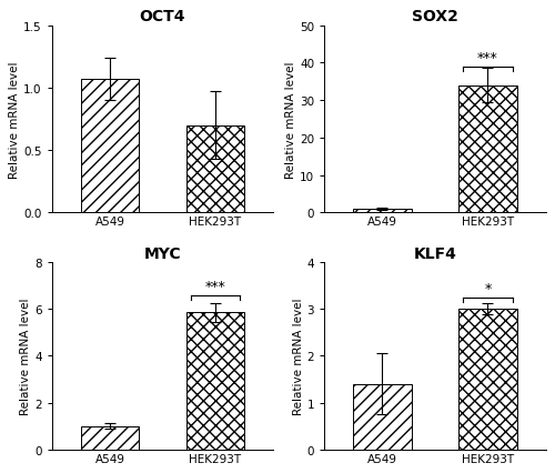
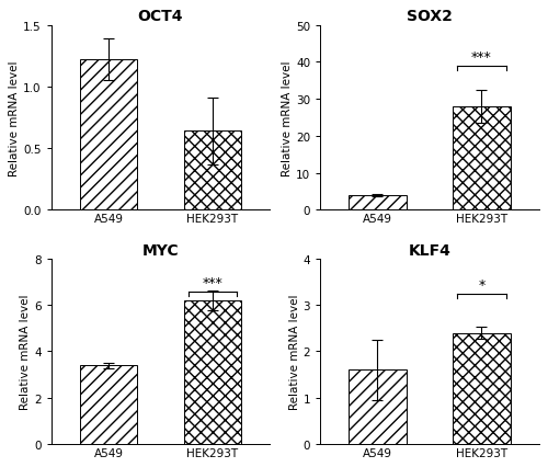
OCT4/A549: 1.07 -> 1.22
OCT4/HEK293T: 0.70 -> 0.64
SOX2/A549: 1 -> 4
SOX2/HEK293T: 34 -> 28
MYC/A549: 1.00 -> 3.40
MYC/HEK293T: 5.85 -> 6.20
KLF4/A549: 1.4 -> 1.6
KLF4/HEK293T: 3.0 -> 2.4
